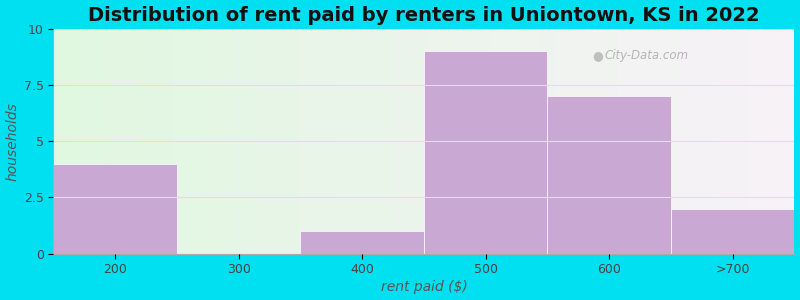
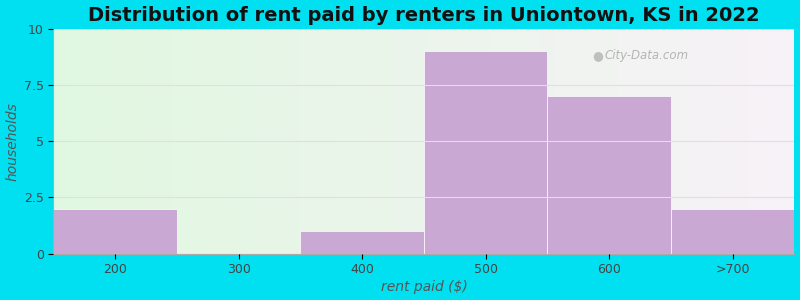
200: 4 -> 2
